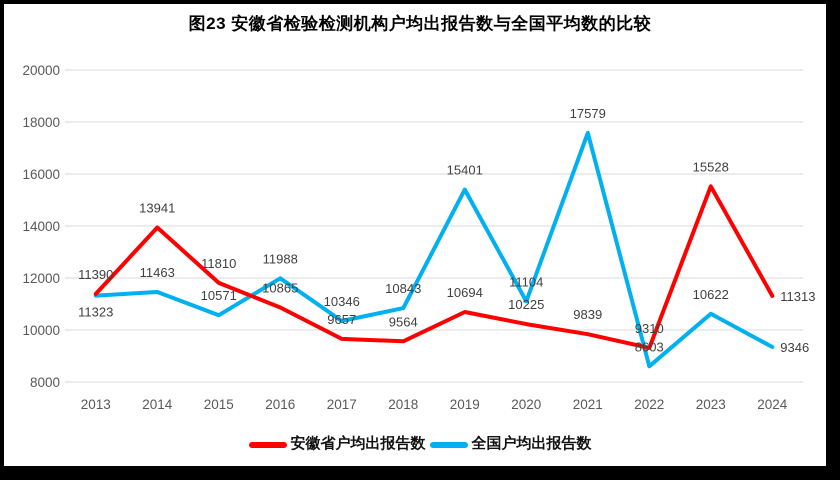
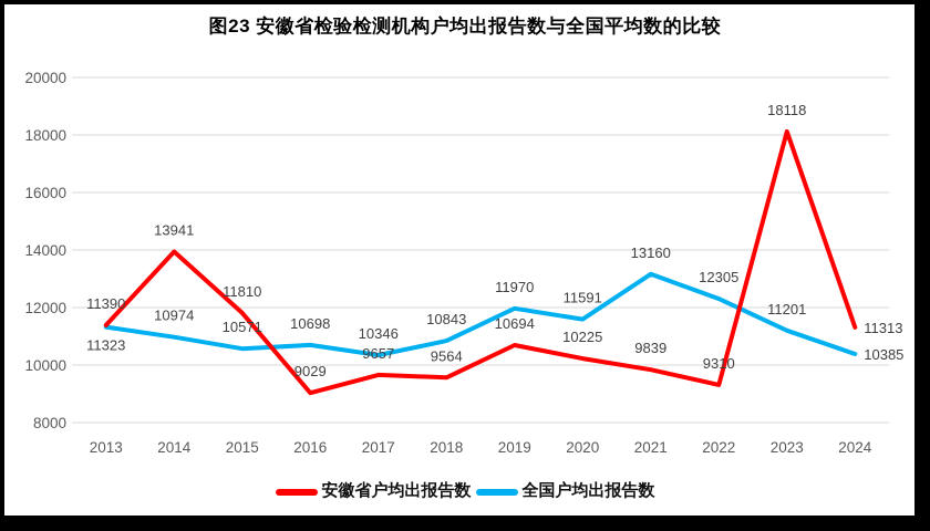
全国户均出报告数/2014: 11463 -> 10974
安徽省户均出报告数/2016: 10865 -> 9029
全国户均出报告数/2016: 11988 -> 10698
全国户均出报告数/2019: 15401 -> 11970
全国户均出报告数/2020: 11104 -> 11591
全国户均出报告数/2021: 17579 -> 13160
全国户均出报告数/2022: 8603 -> 12305
安徽省户均出报告数/2023: 15528 -> 18118
全国户均出报告数/2023: 10622 -> 11201
全国户均出报告数/2024: 9346 -> 10385
